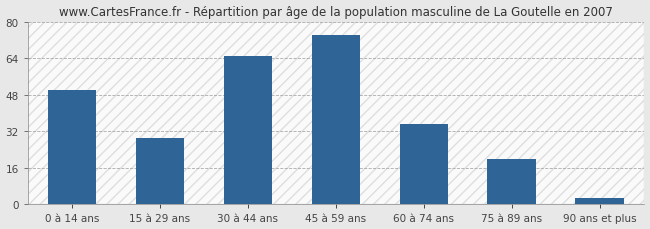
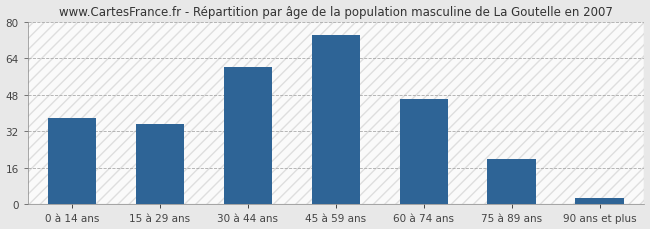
0 à 14 ans: 50 -> 38
15 à 29 ans: 29 -> 35
30 à 44 ans: 65 -> 60
60 à 74 ans: 35 -> 46
